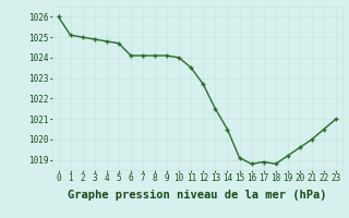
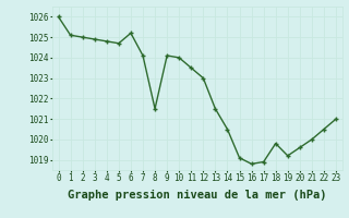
6: 1024.1 -> 1025.2
8: 1024.1 -> 1021.5
12: 1022.7 -> 1023.0
18: 1018.8 -> 1019.8
